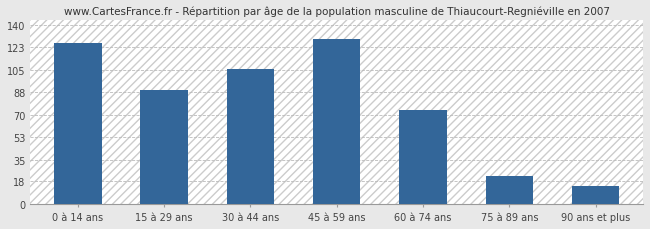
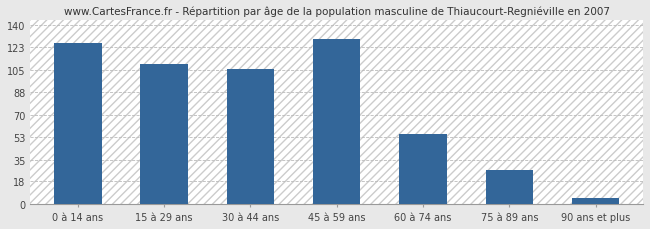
15 à 29 ans: 89 -> 110
60 à 74 ans: 74 -> 55
75 à 89 ans: 22 -> 27
90 ans et plus: 14 -> 5
